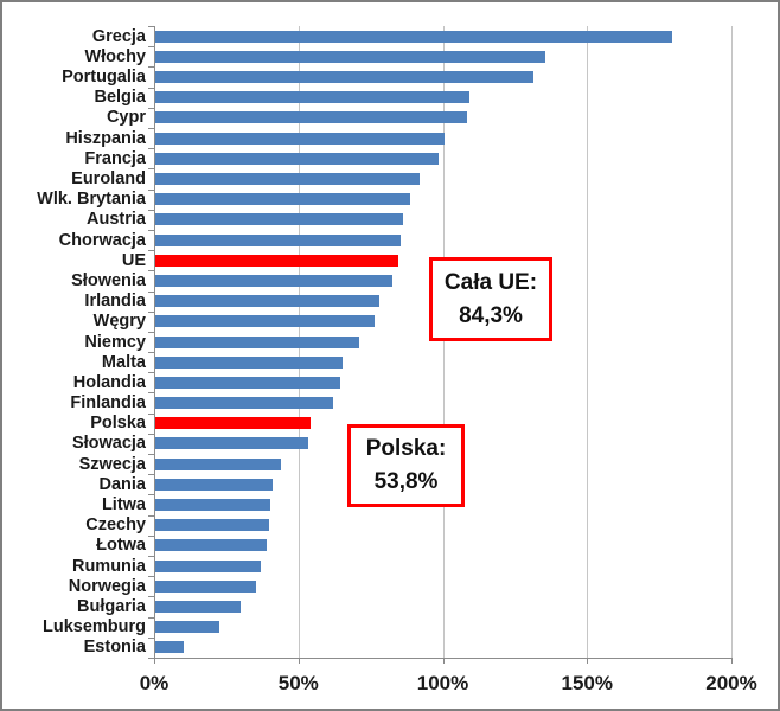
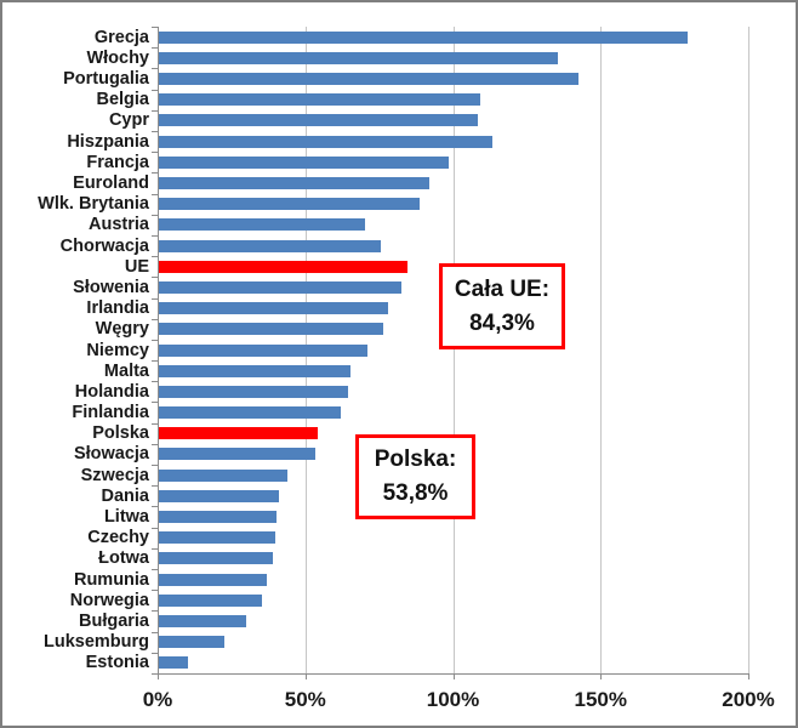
Portugalia: 131% -> 142%
Hiszpania: 100% -> 113%
Austria: 86% -> 70%
Chorwacja: 85% -> 75%
